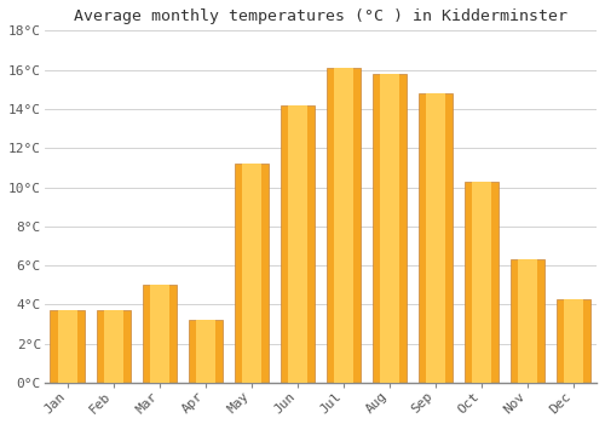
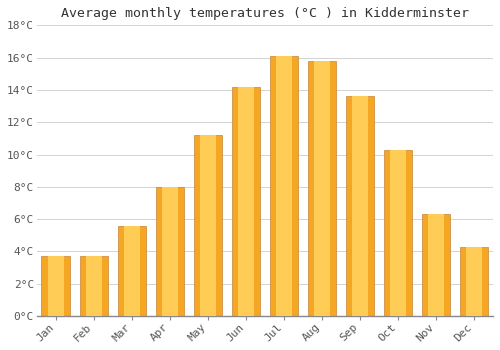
Mar: 5.0°C -> 5.6°C
Apr: 3.2°C -> 8.0°C
Sep: 14.8°C -> 13.6°C
